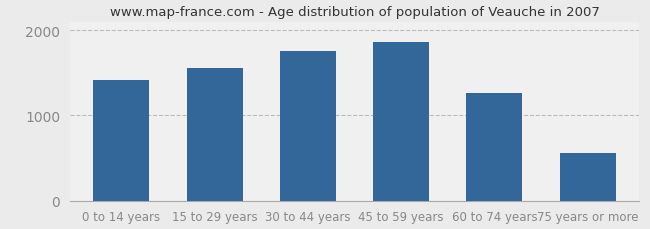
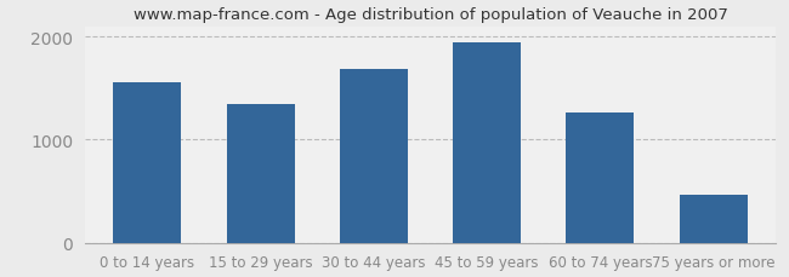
0 to 14 years: 1420 -> 1560
15 to 29 years: 1560 -> 1340
30 to 44 years: 1760 -> 1680
45 to 59 years: 1860 -> 1940
75 years or more: 560 -> 470
